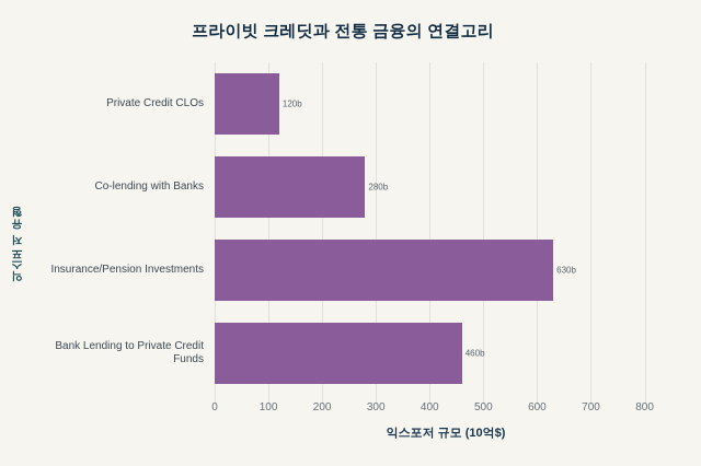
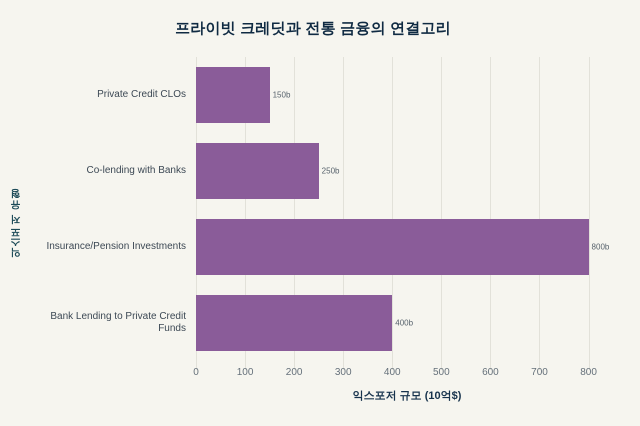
Private Credit CLOs: 120b -> 150b
Co-lending with Banks: 280b -> 250b
Insurance/Pension Investments: 630b -> 800b
Bank Lending to Private Credit Funds: 460b -> 400b
